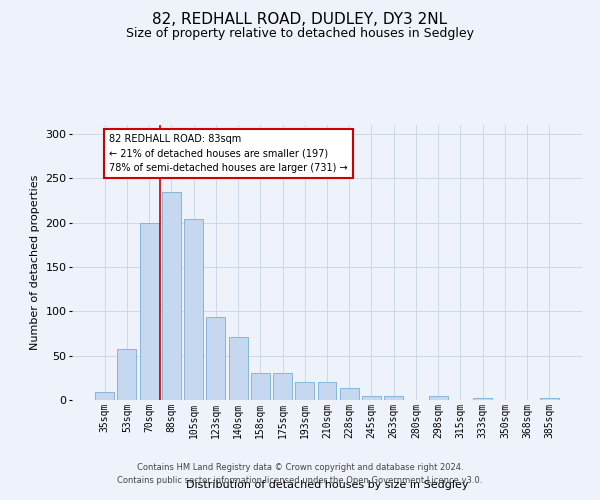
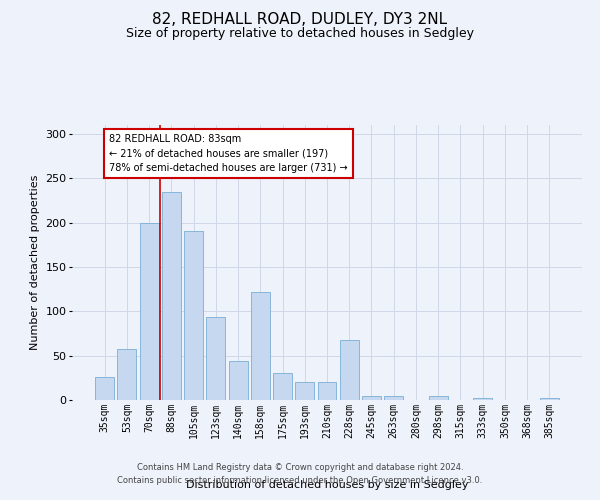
35sqm: 9 -> 26
105sqm: 204 -> 190
140sqm: 71 -> 44
158sqm: 30 -> 122
228sqm: 14 -> 68
